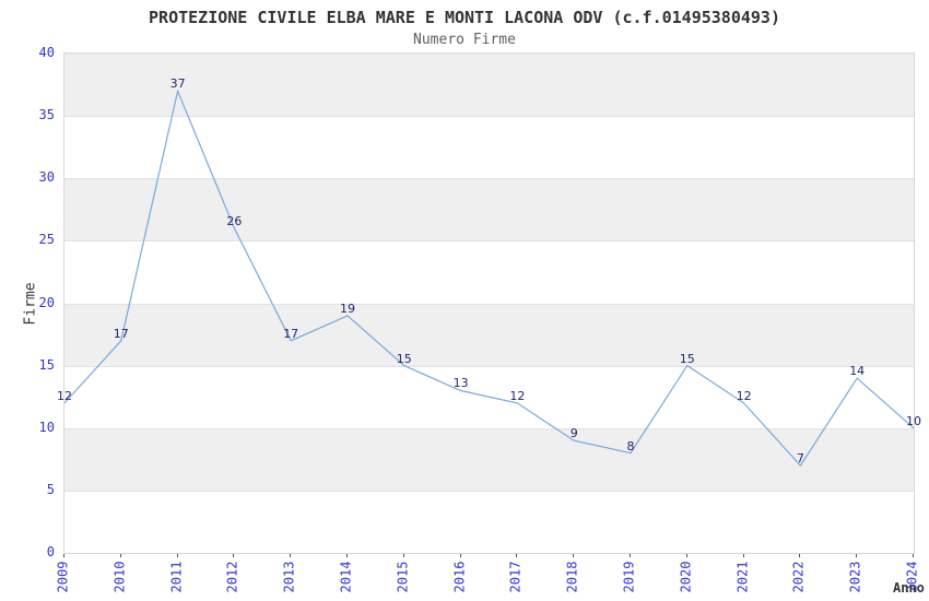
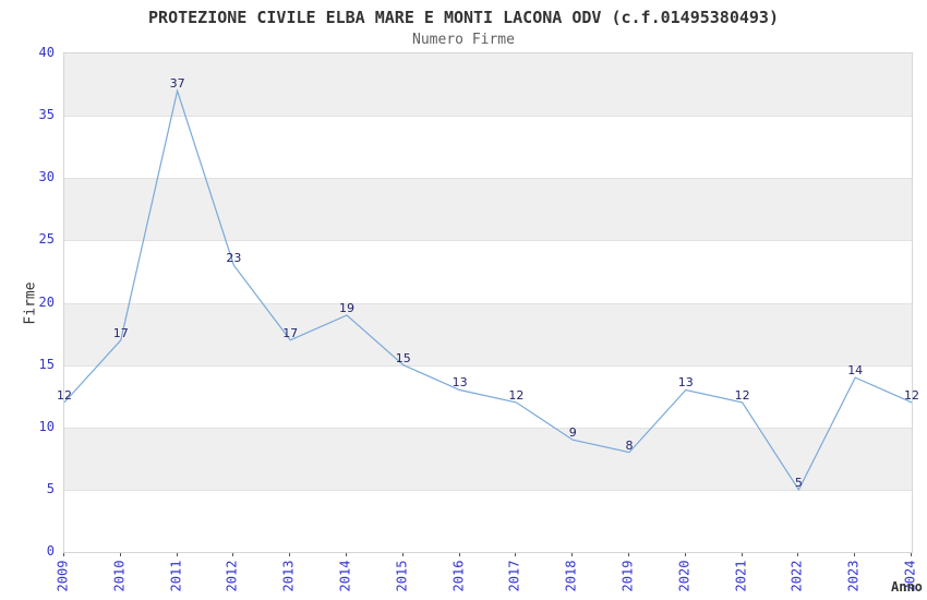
2012: 26 -> 23
2020: 15 -> 13
2022: 7 -> 5
2024: 10 -> 12
